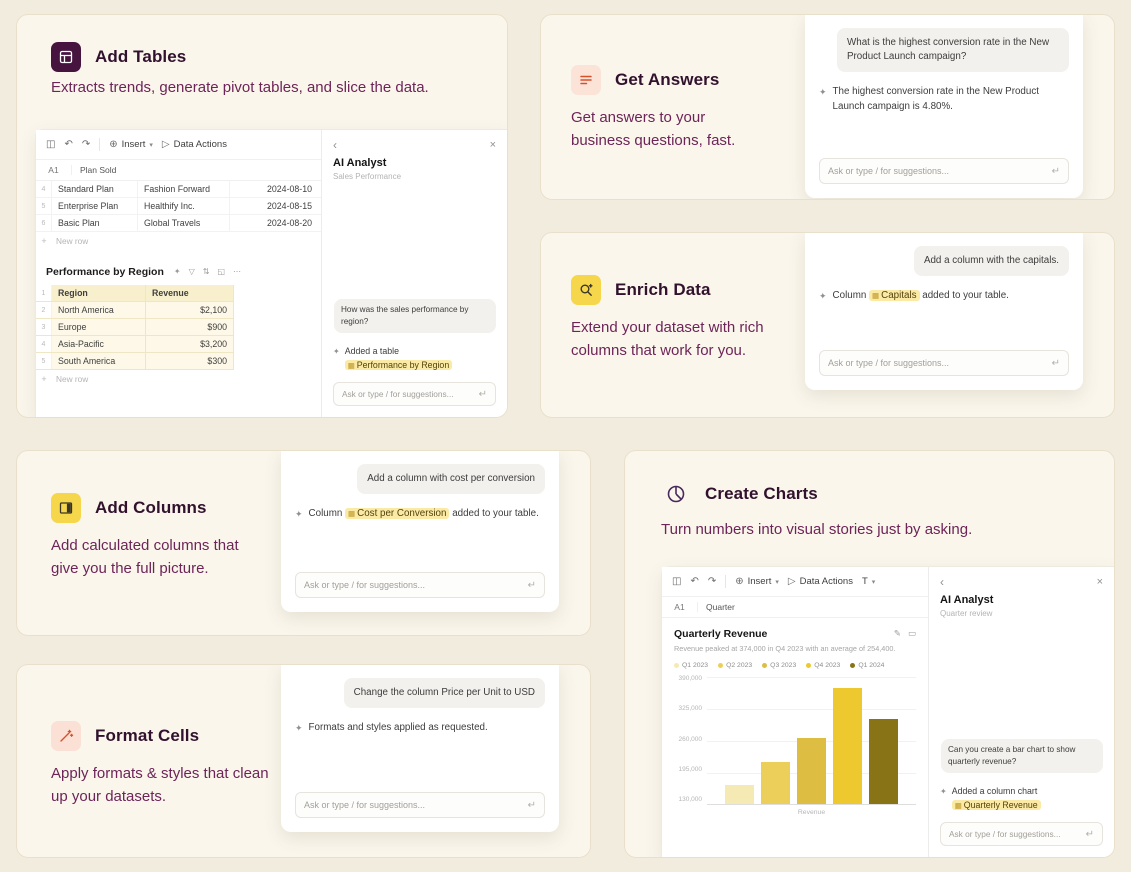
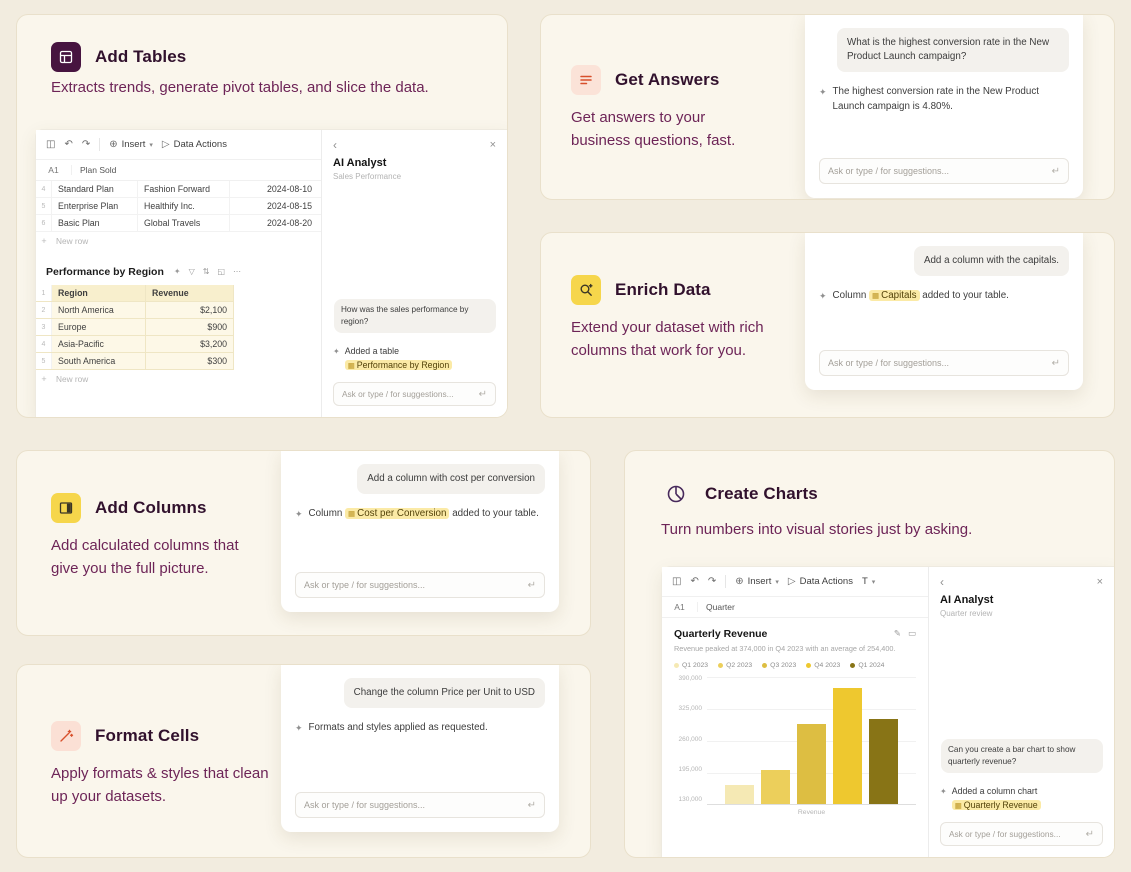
Q2 2023: 200000 -> 180000
Q3 2023: 260000 -> 290000
